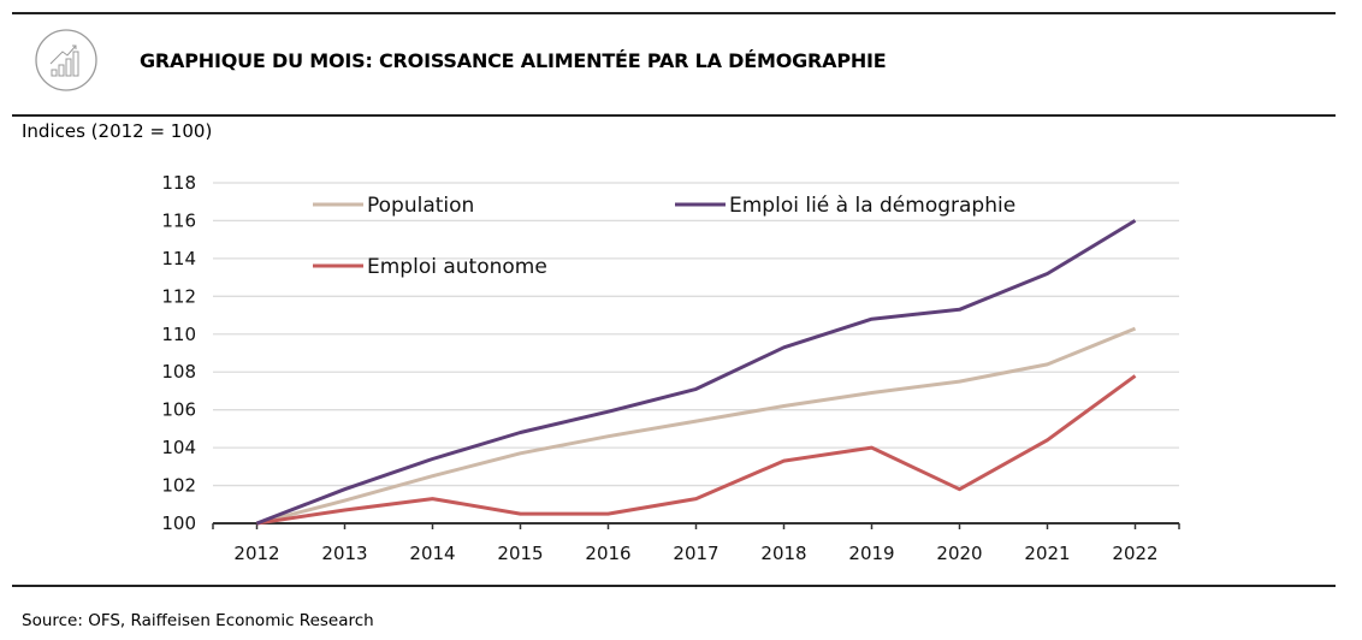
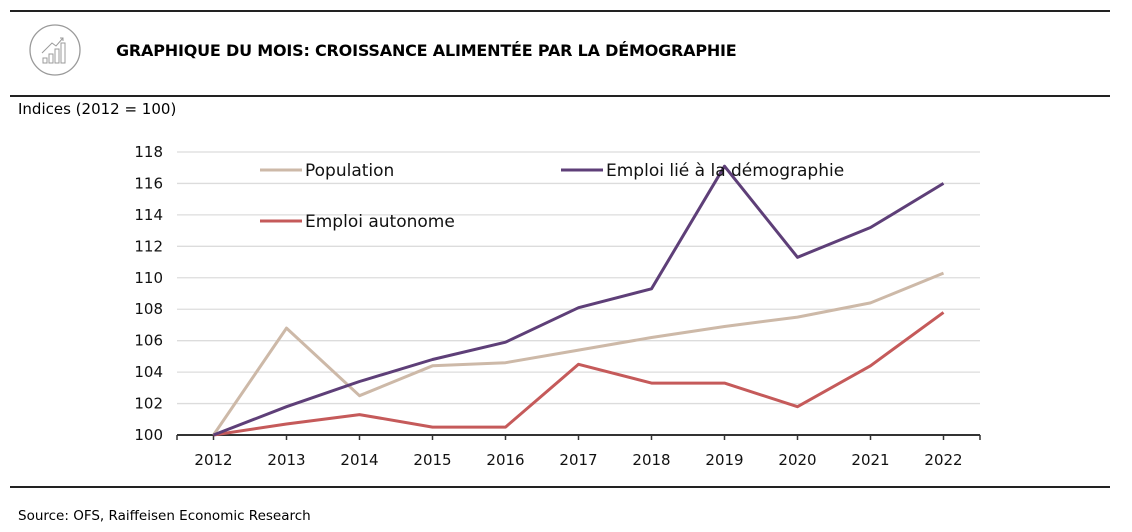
Population/2013: 101.2 -> 106.8
Population/2015: 103.7 -> 104.4
Emploi lié à la démographie/2017: 107.1 -> 108.1
Emploi autonome/2017: 101.3 -> 104.5
Emploi lié à la démographie/2019: 110.8 -> 117.1
Emploi autonome/2019: 104.0 -> 103.3
